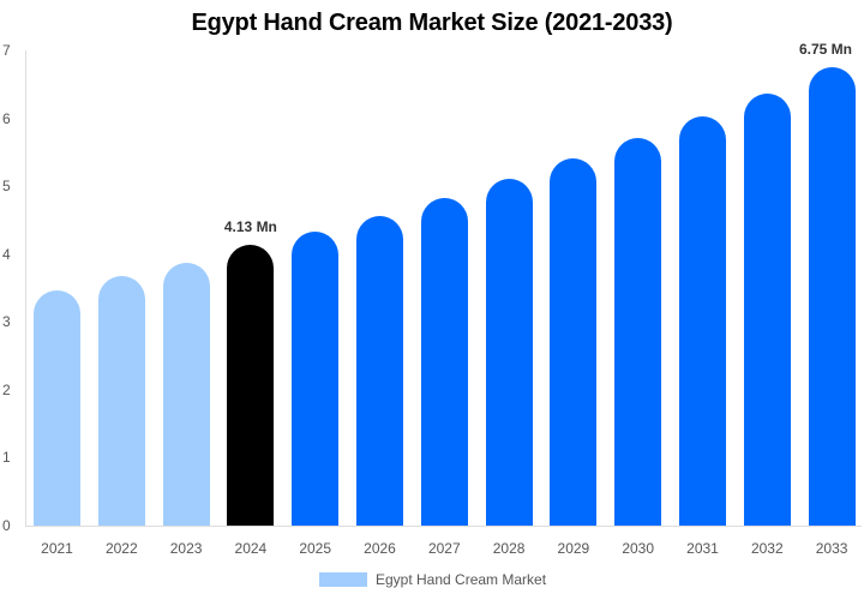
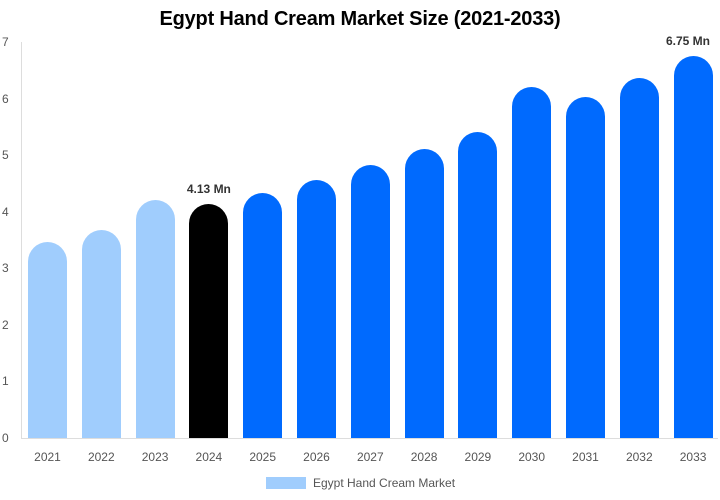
2023: 3.9 -> 4.2
2030: 5.7 -> 6.2
